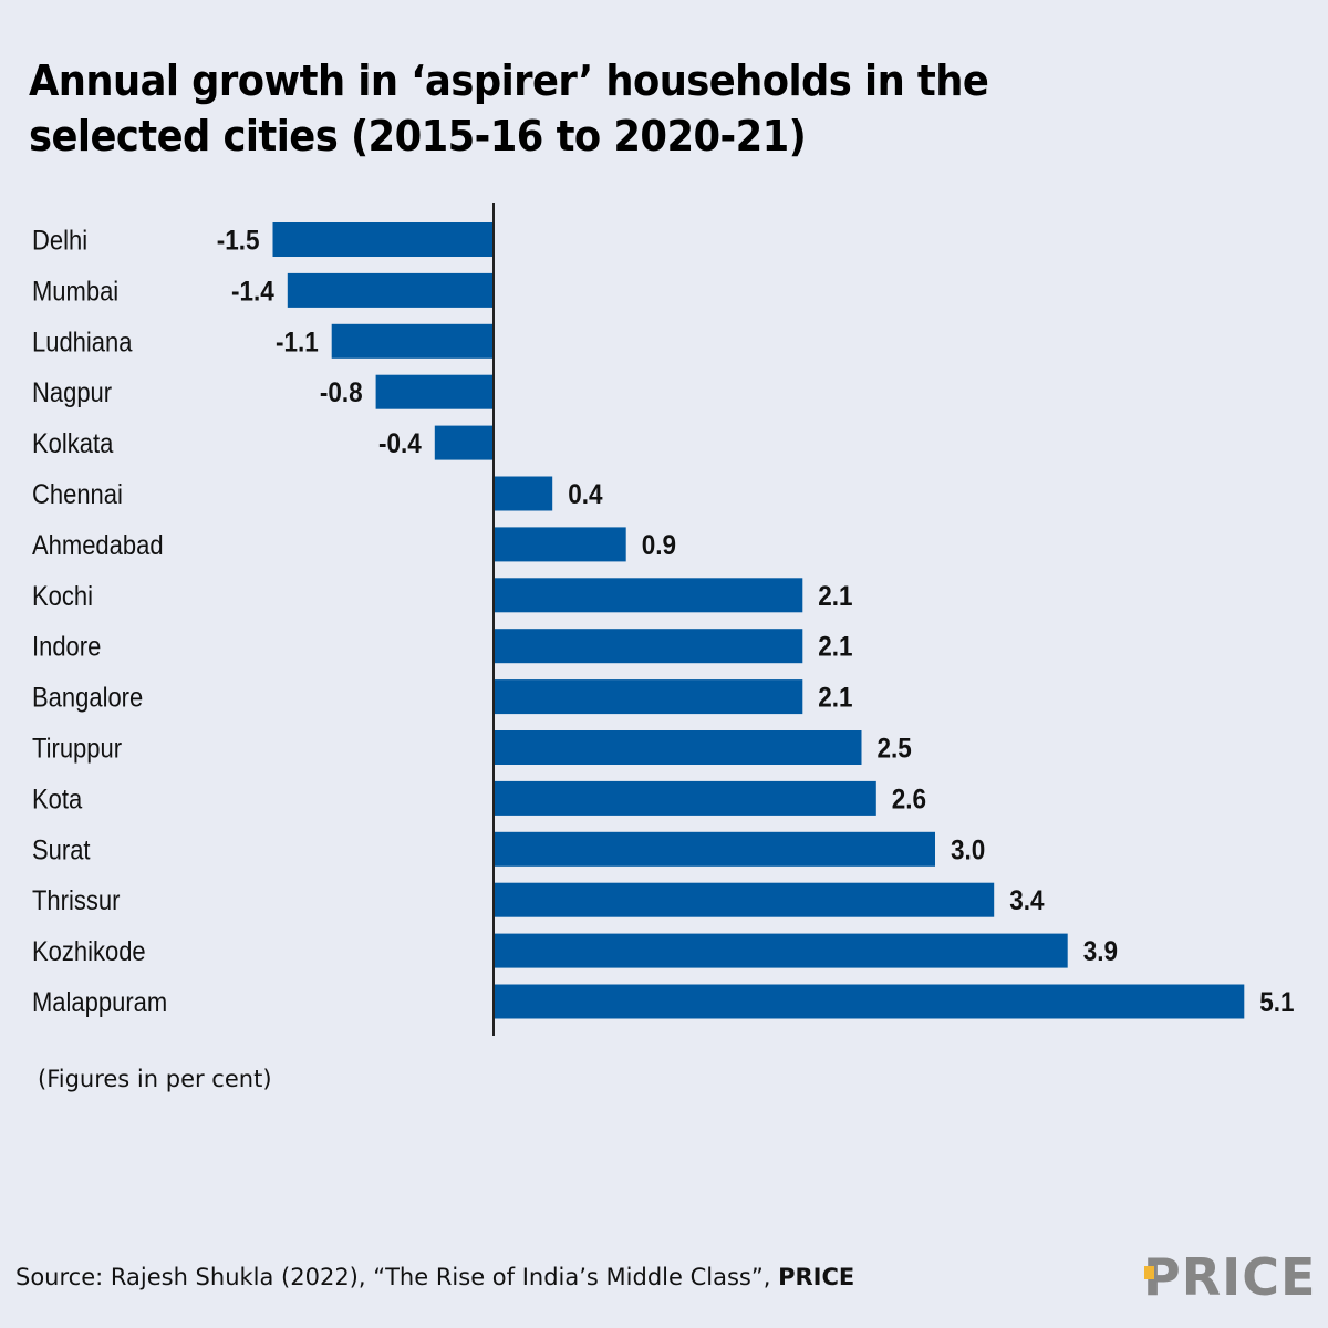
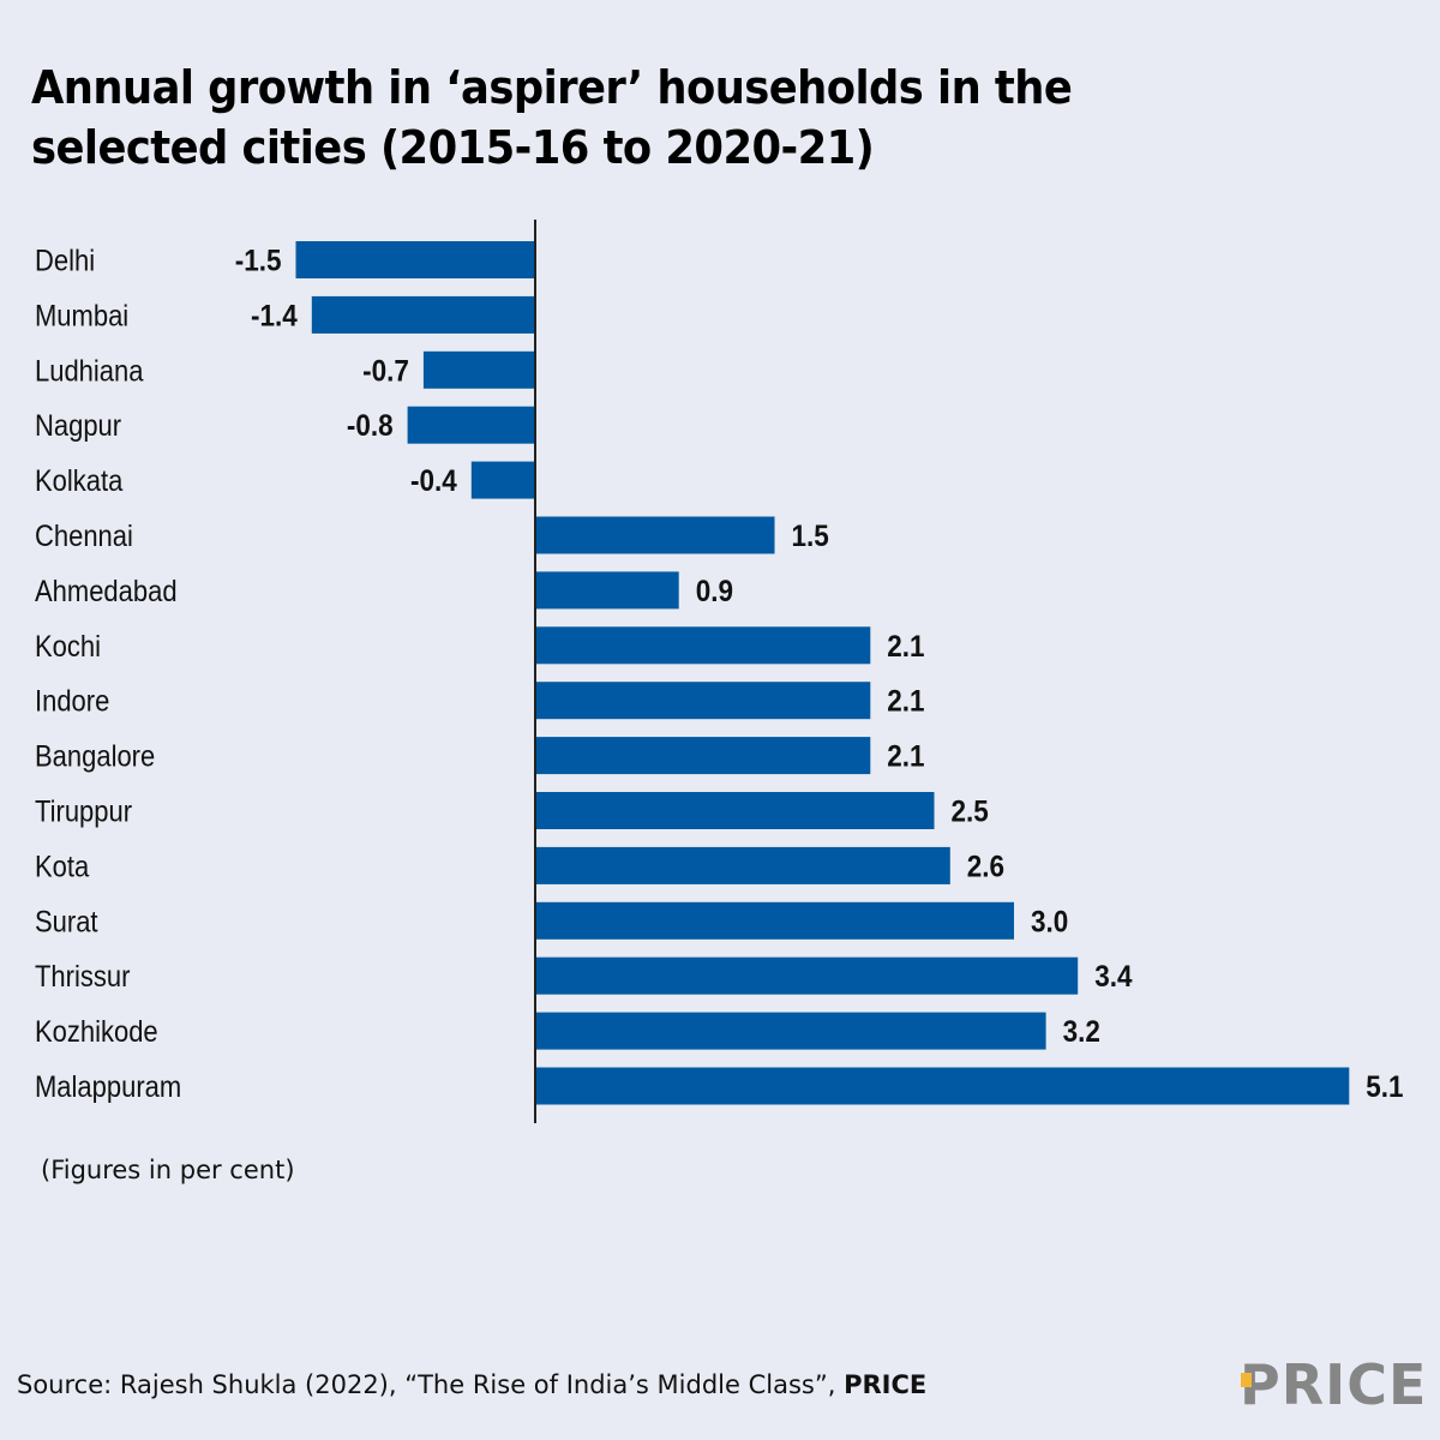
Ludhiana: -1.1 -> -0.7
Chennai: 0.4 -> 1.5
Kozhikode: 3.9 -> 3.2
